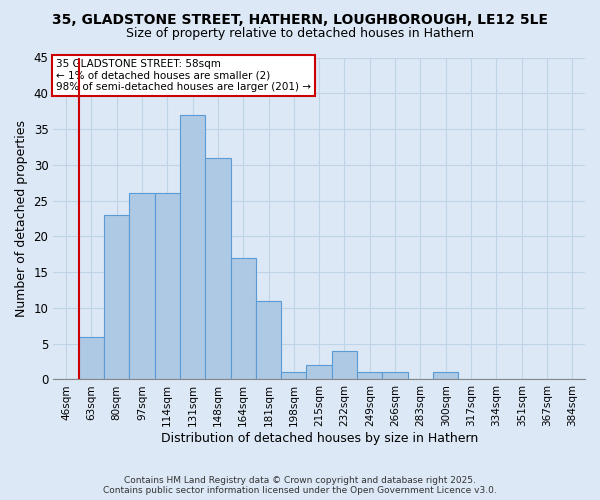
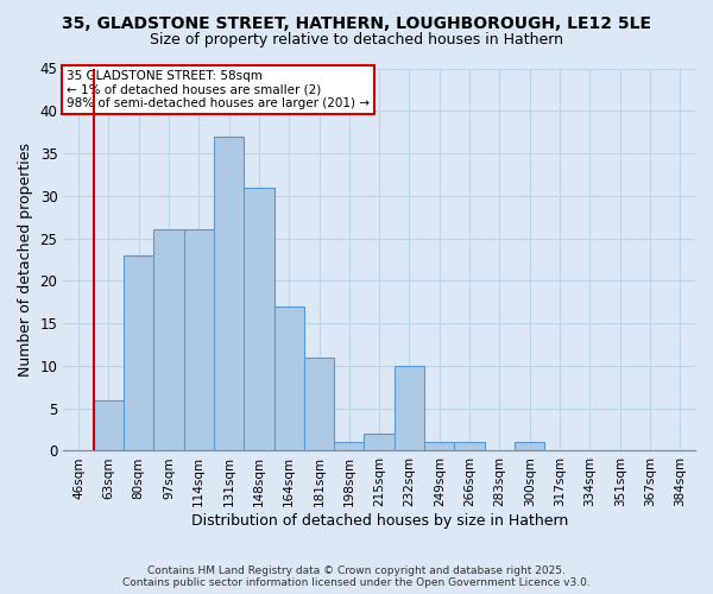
232sqm: 4 -> 10
